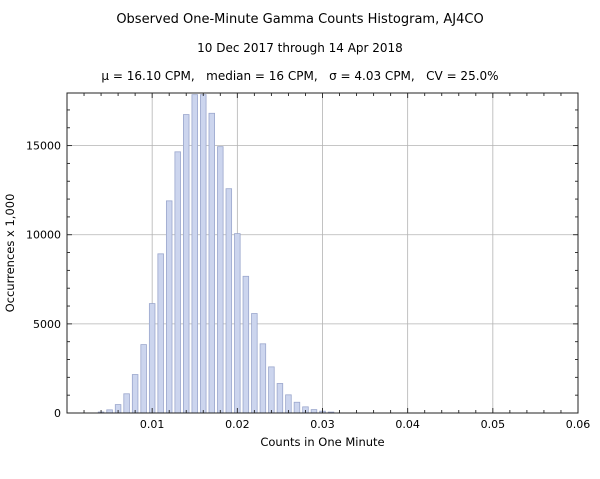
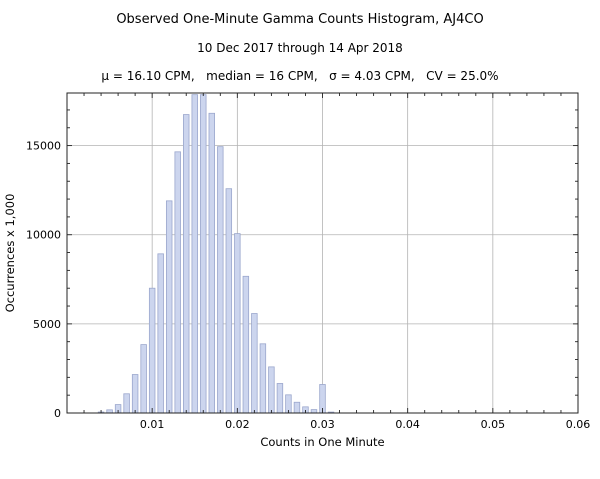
0.01: 6100 -> 7000
0.03: 100 -> 1600
